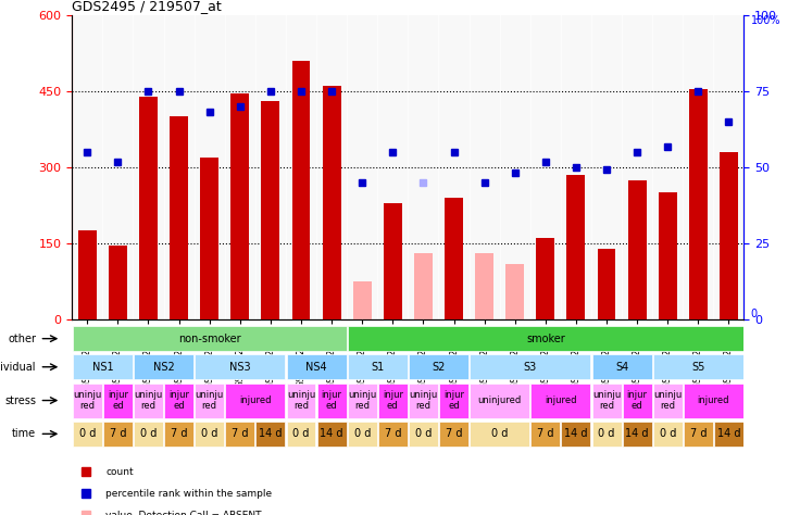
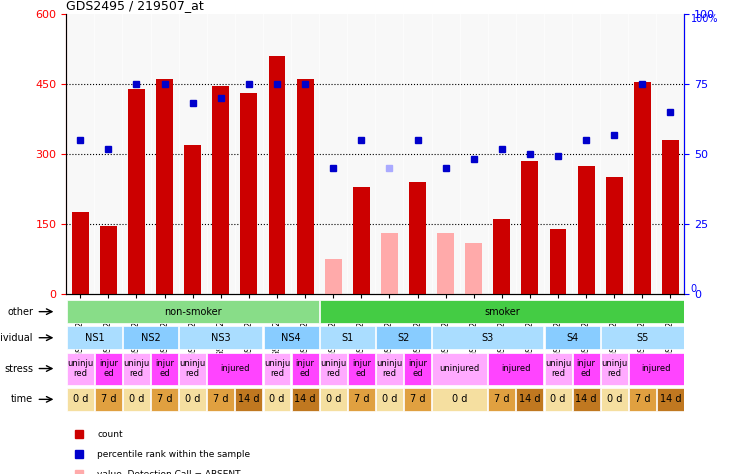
GSM122540: 400 -> 460
